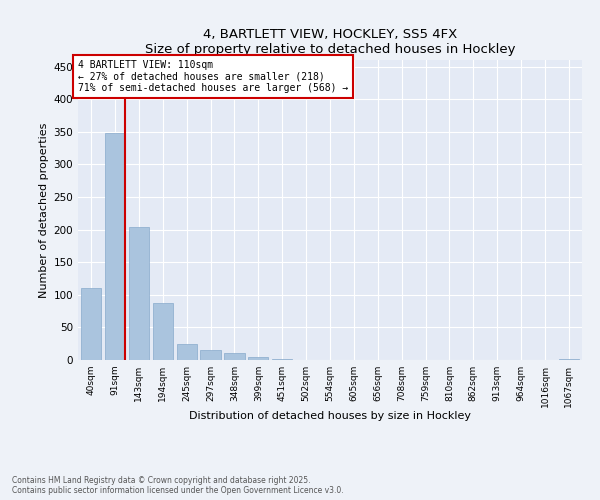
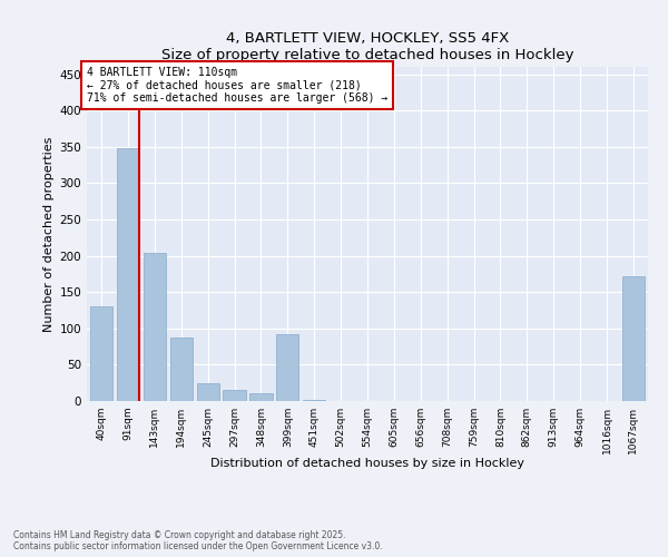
40sqm: 110 -> 130
399sqm: 5 -> 92
1067sqm: 2 -> 172
